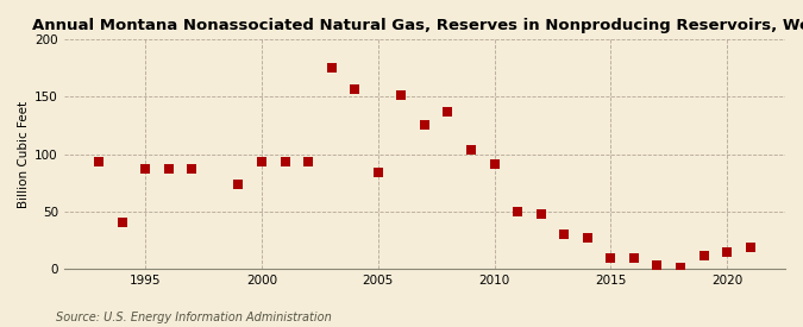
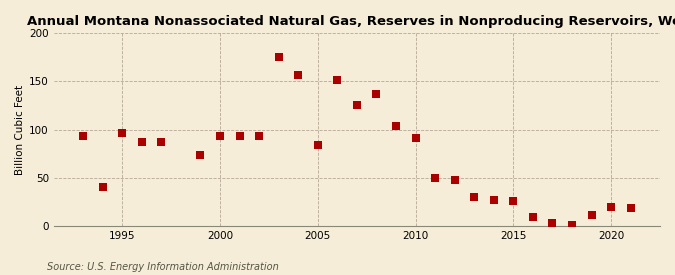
1995: 87 -> 96
2015: 9 -> 26
2020: 14 -> 20
